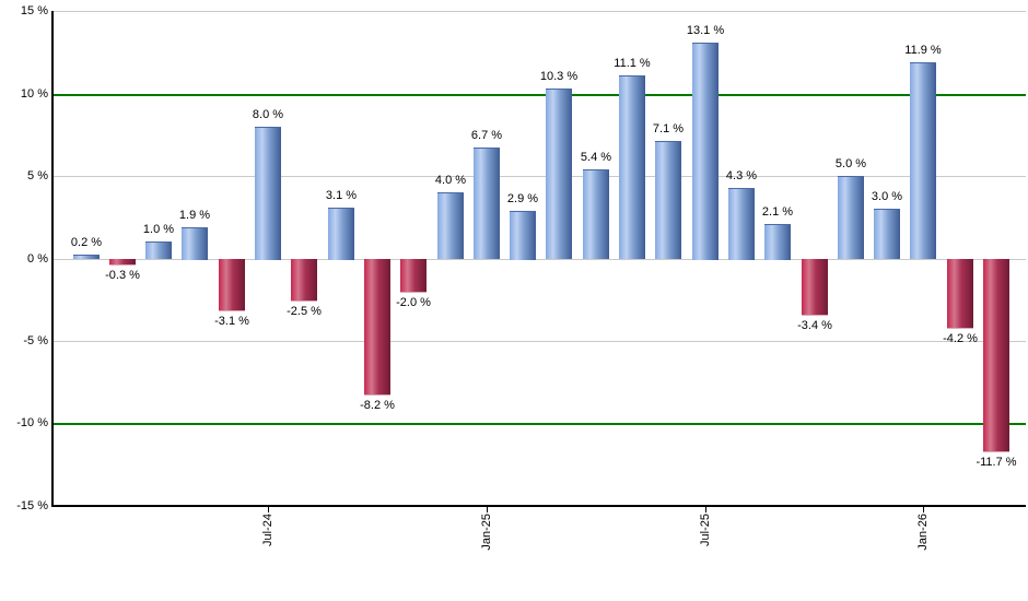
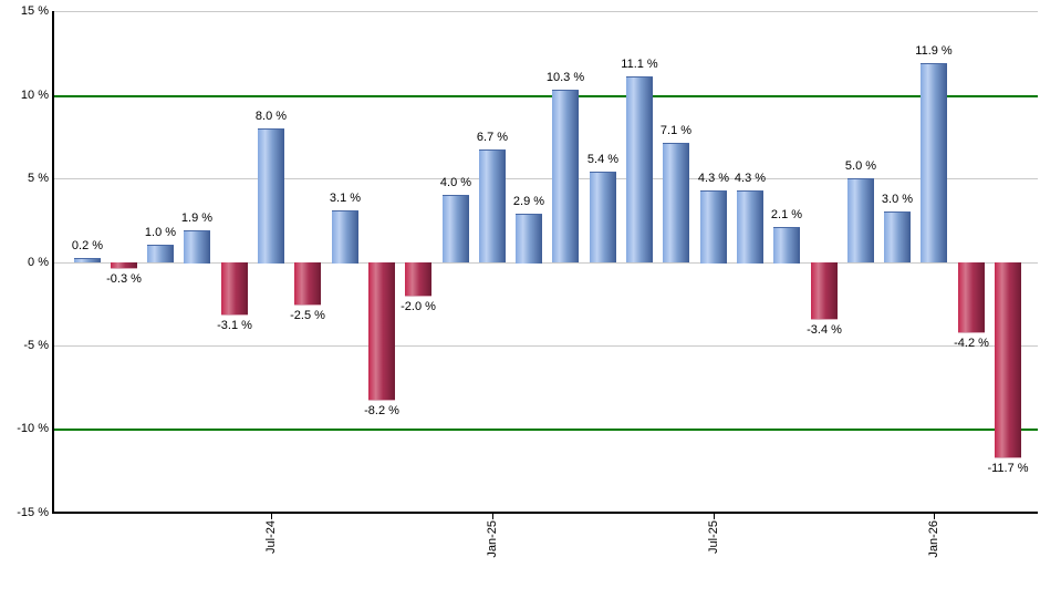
Jul-25: 13.1 -> 4.3
